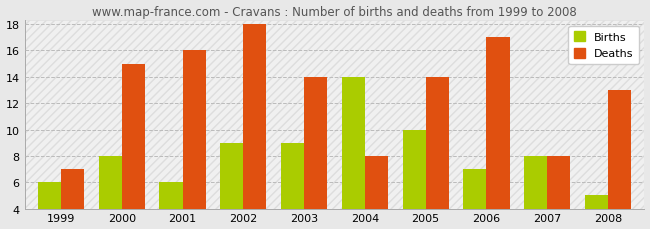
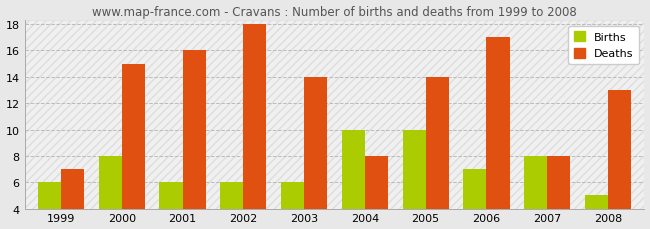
Births/2002: 9 -> 6
Births/2003: 9 -> 6
Births/2004: 14 -> 10
